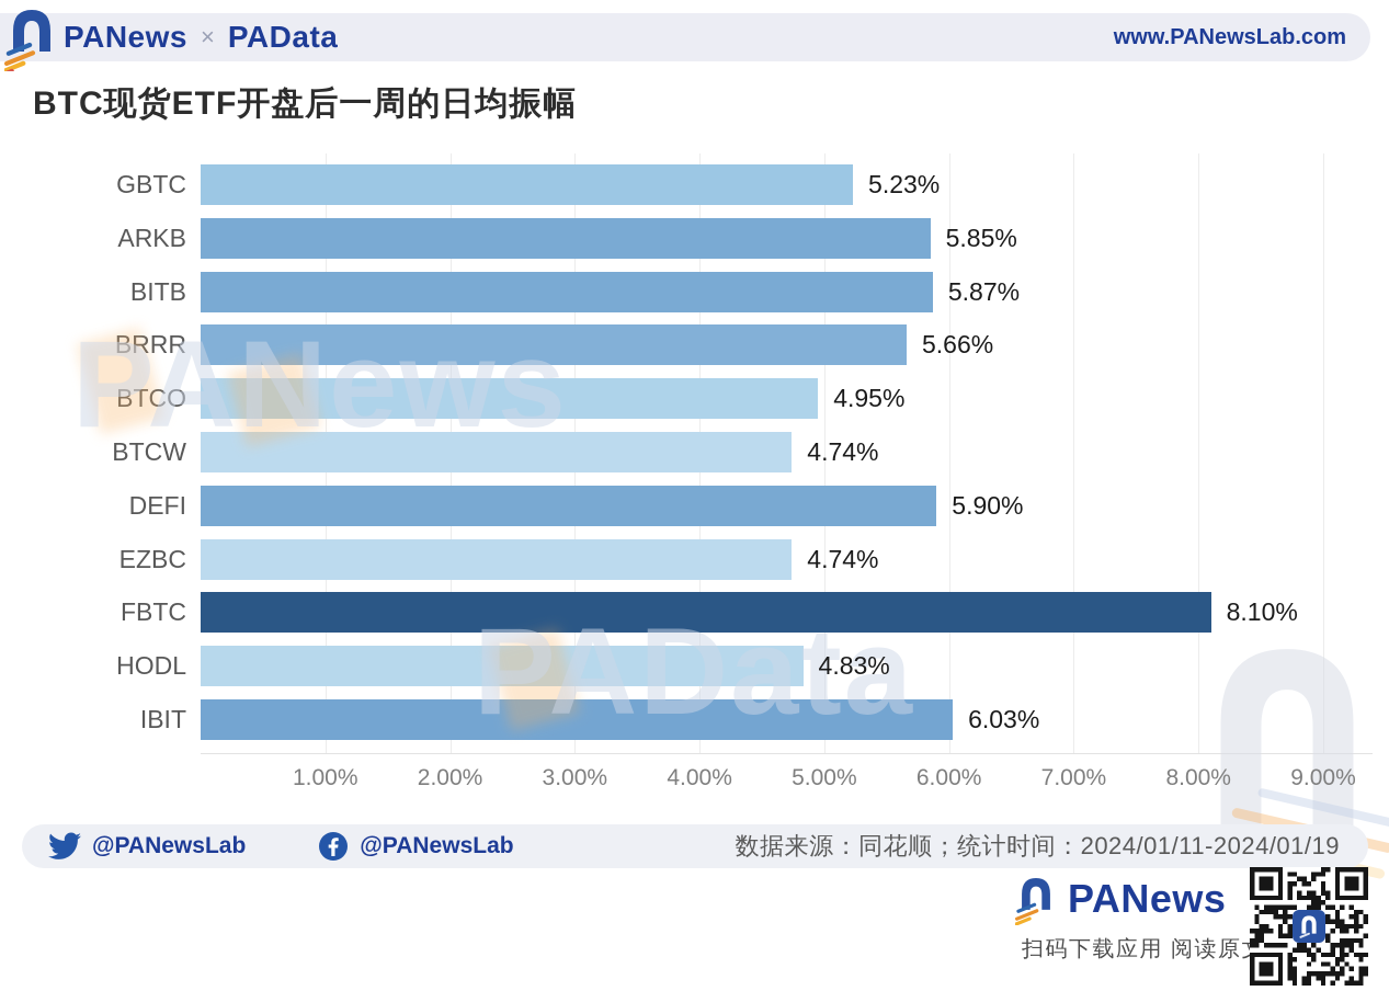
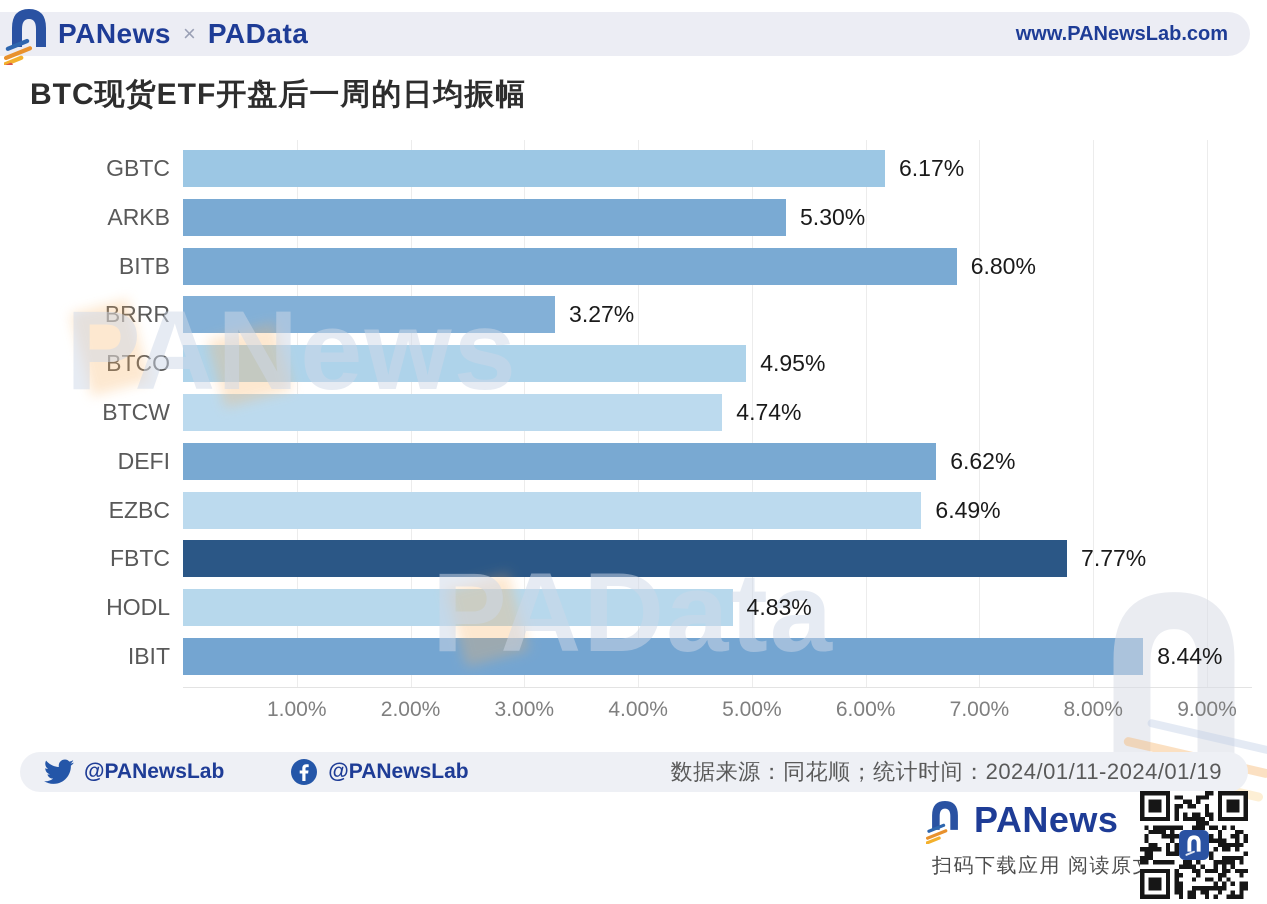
GBTC: 5.23% -> 6.17%
ARKB: 5.85% -> 5.30%
BITB: 5.87% -> 6.80%
BRRR: 5.66% -> 3.27%
DEFI: 5.90% -> 6.62%
EZBC: 4.74% -> 6.49%
FBTC: 8.10% -> 7.77%
IBIT: 6.03% -> 8.44%
